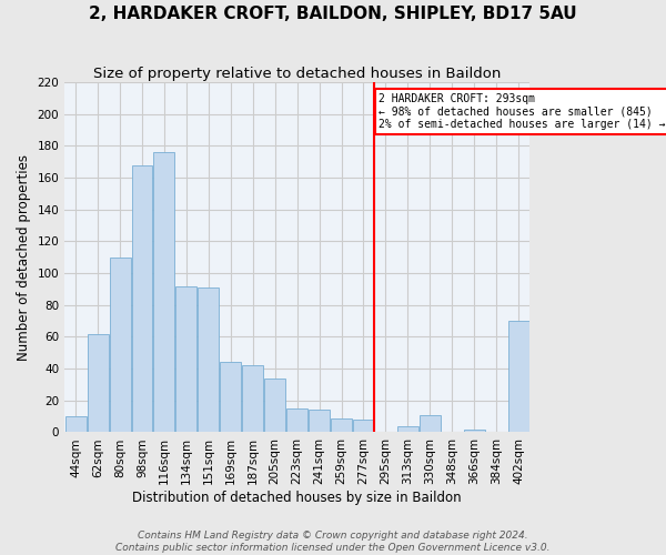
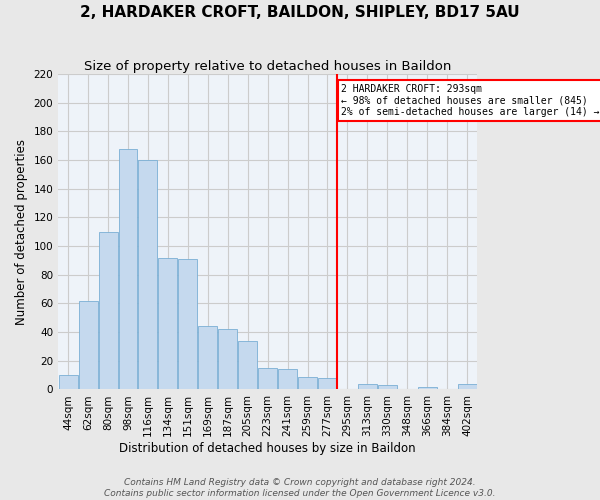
116sqm: 176 -> 160
330sqm: 11 -> 3
402sqm: 70 -> 4
